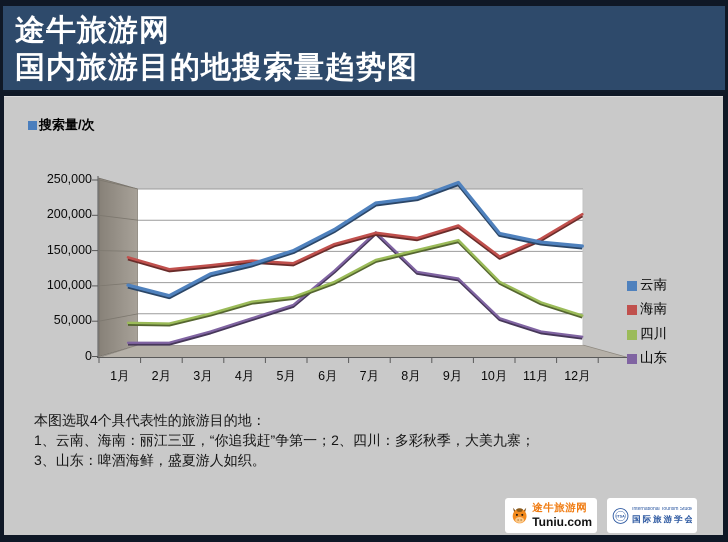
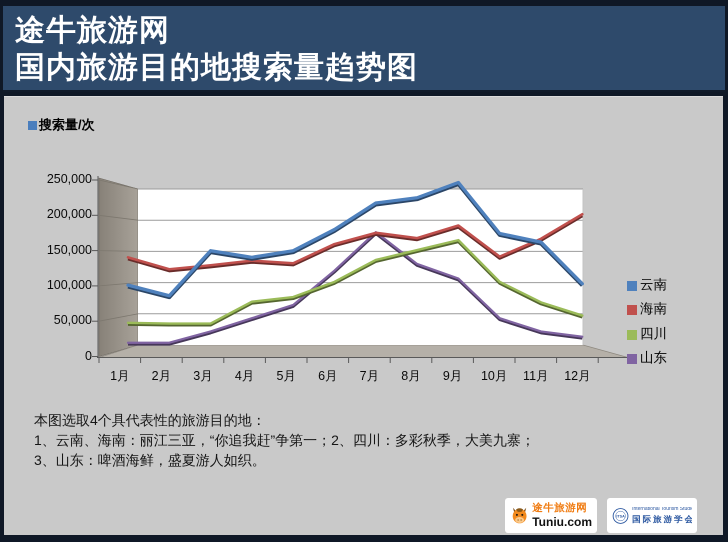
云南/3月: 120000 -> 150000
四川/3月: 60000 -> 40000
云南/4月: 130000 -> 140000
山东/8月: 120000 -> 130000
云南/12月: 160000 -> 100000
